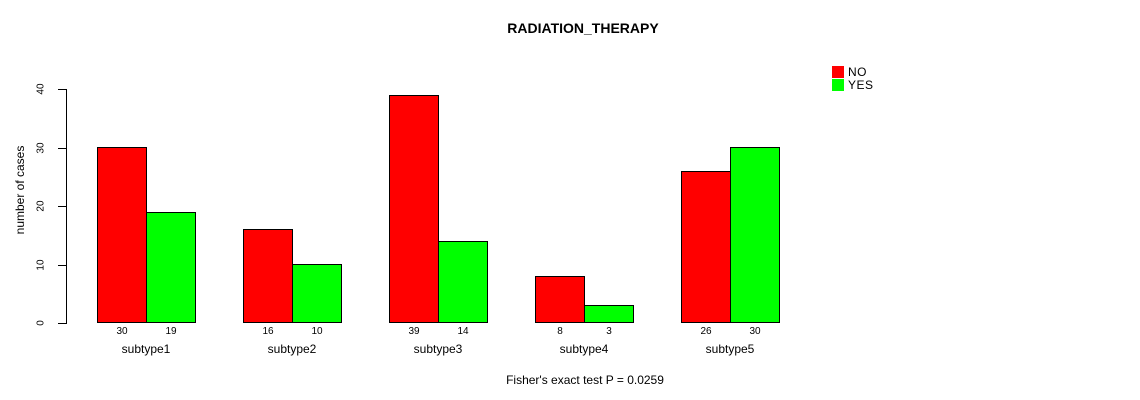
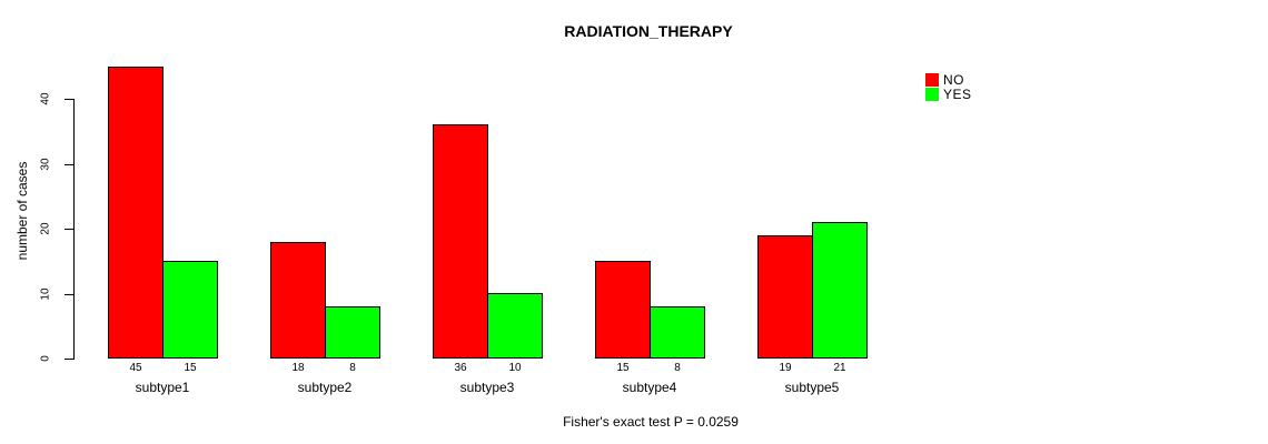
NO/subtype1: 30 -> 45
YES/subtype1: 19 -> 15
NO/subtype2: 16 -> 18
YES/subtype2: 10 -> 8
NO/subtype3: 39 -> 36
YES/subtype3: 14 -> 10
NO/subtype4: 8 -> 15
YES/subtype4: 3 -> 8
NO/subtype5: 26 -> 19
YES/subtype5: 30 -> 21
